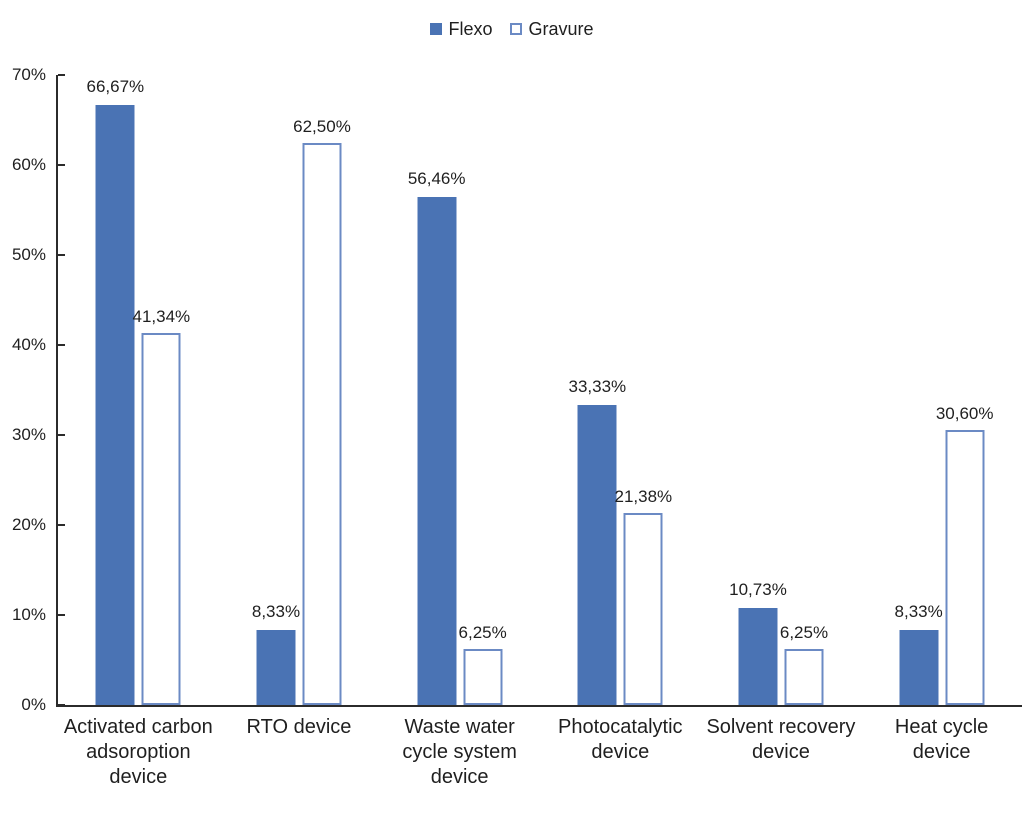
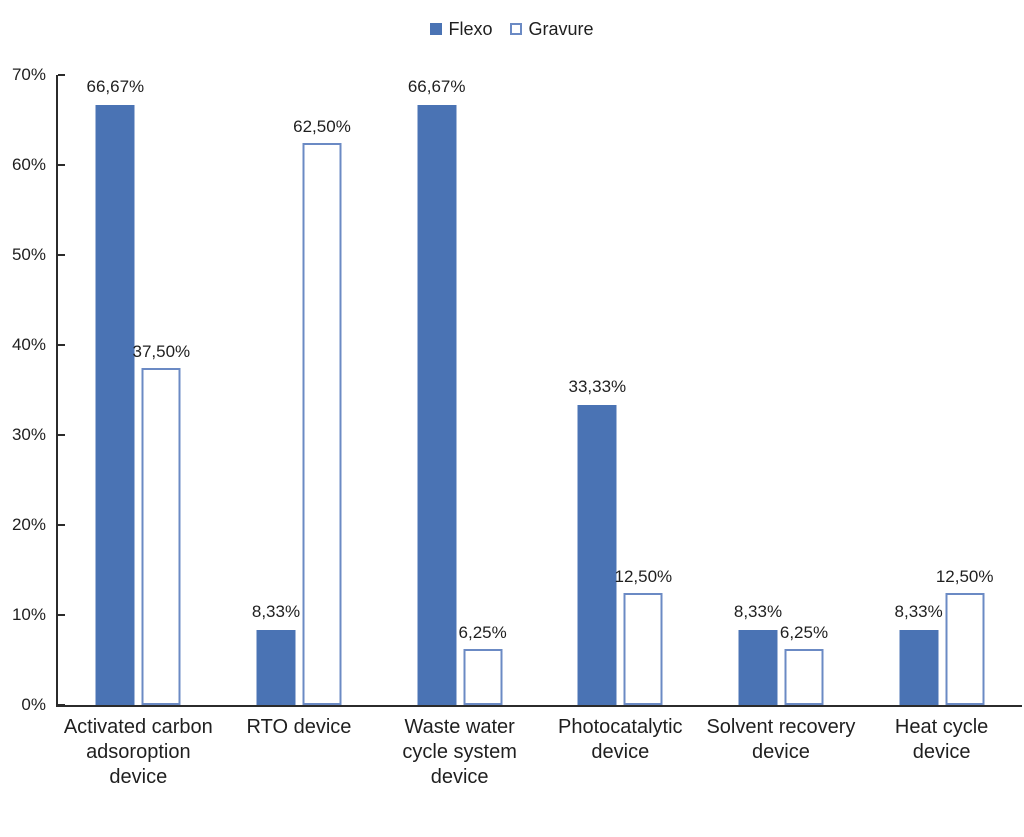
Gravure/Activated carbon adsoroption device: 41,34% -> 37,50%
Flexo/Waste water cycle system device: 56,46% -> 66,67%
Gravure/Photocatalytic device: 21,38% -> 12,50%
Flexo/Solvent recovery device: 10,73% -> 8,33%
Gravure/Heat cycle device: 30,60% -> 12,50%
